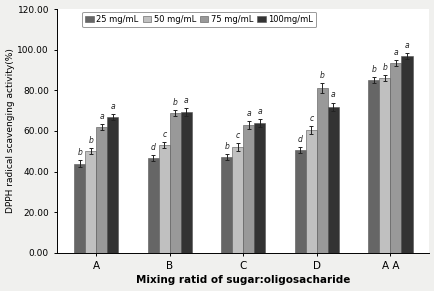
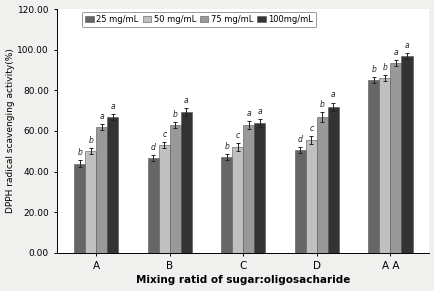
75 mg/mL/B: 69.0 -> 63.0
50 mg/mL/D: 60.5 -> 55.5
75 mg/mL/D: 81.0 -> 67.0
